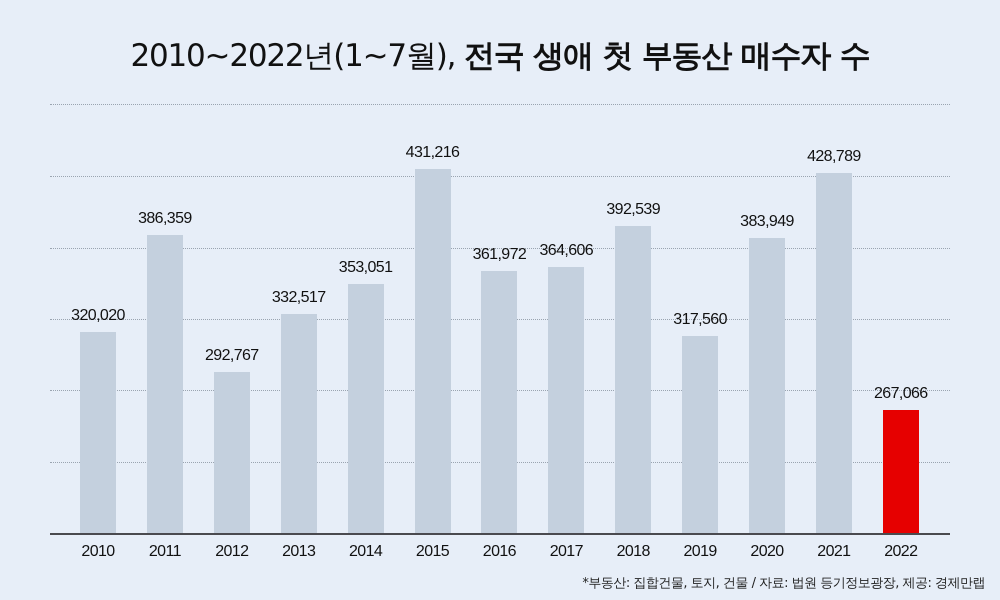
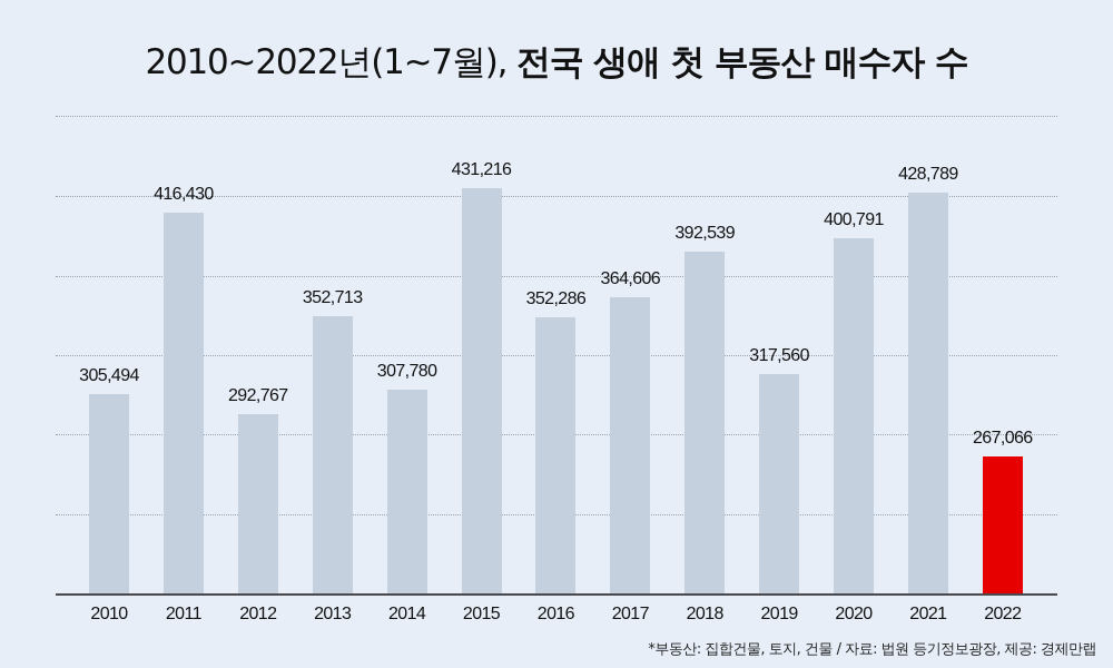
2010: 320,020 -> 305,494
2011: 386,359 -> 416,430
2013: 332,517 -> 352,713
2014: 353,051 -> 307,780
2016: 361,972 -> 352,286
2020: 383,949 -> 400,791
